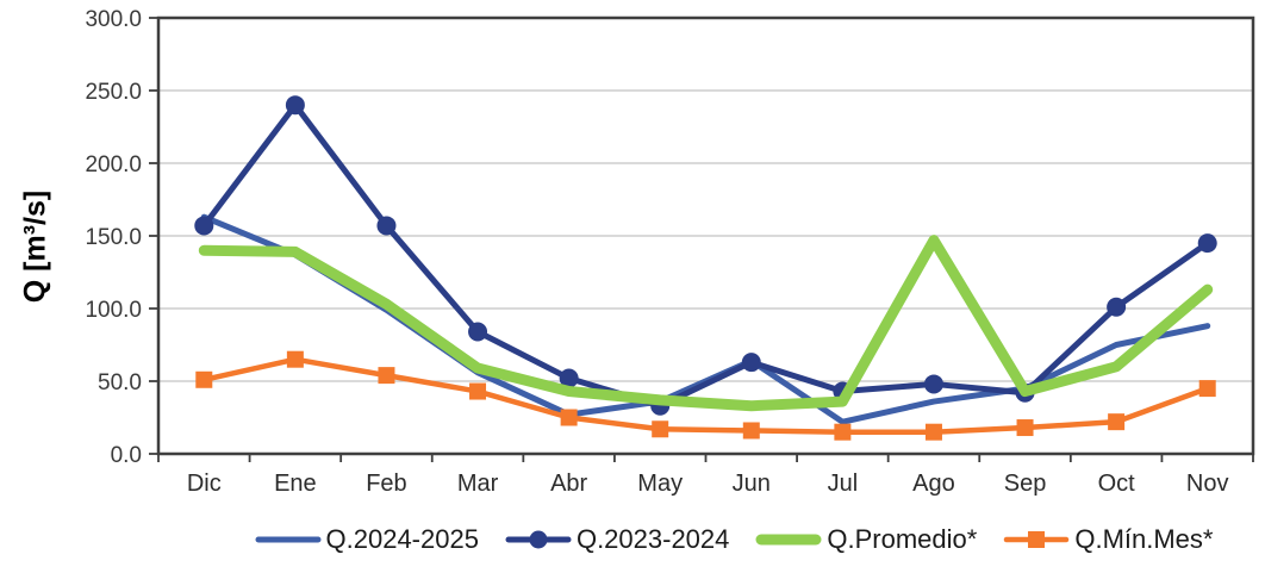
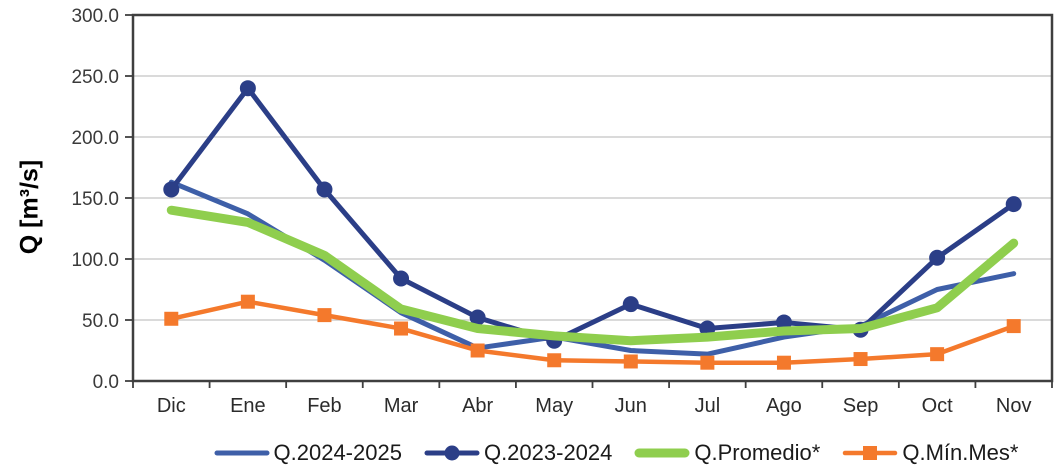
Q.Promedio*/Ene: 139 -> 130
Q.2024-2025/Jun: 64 -> 25
Q.Promedio*/Ago: 147 -> 41
